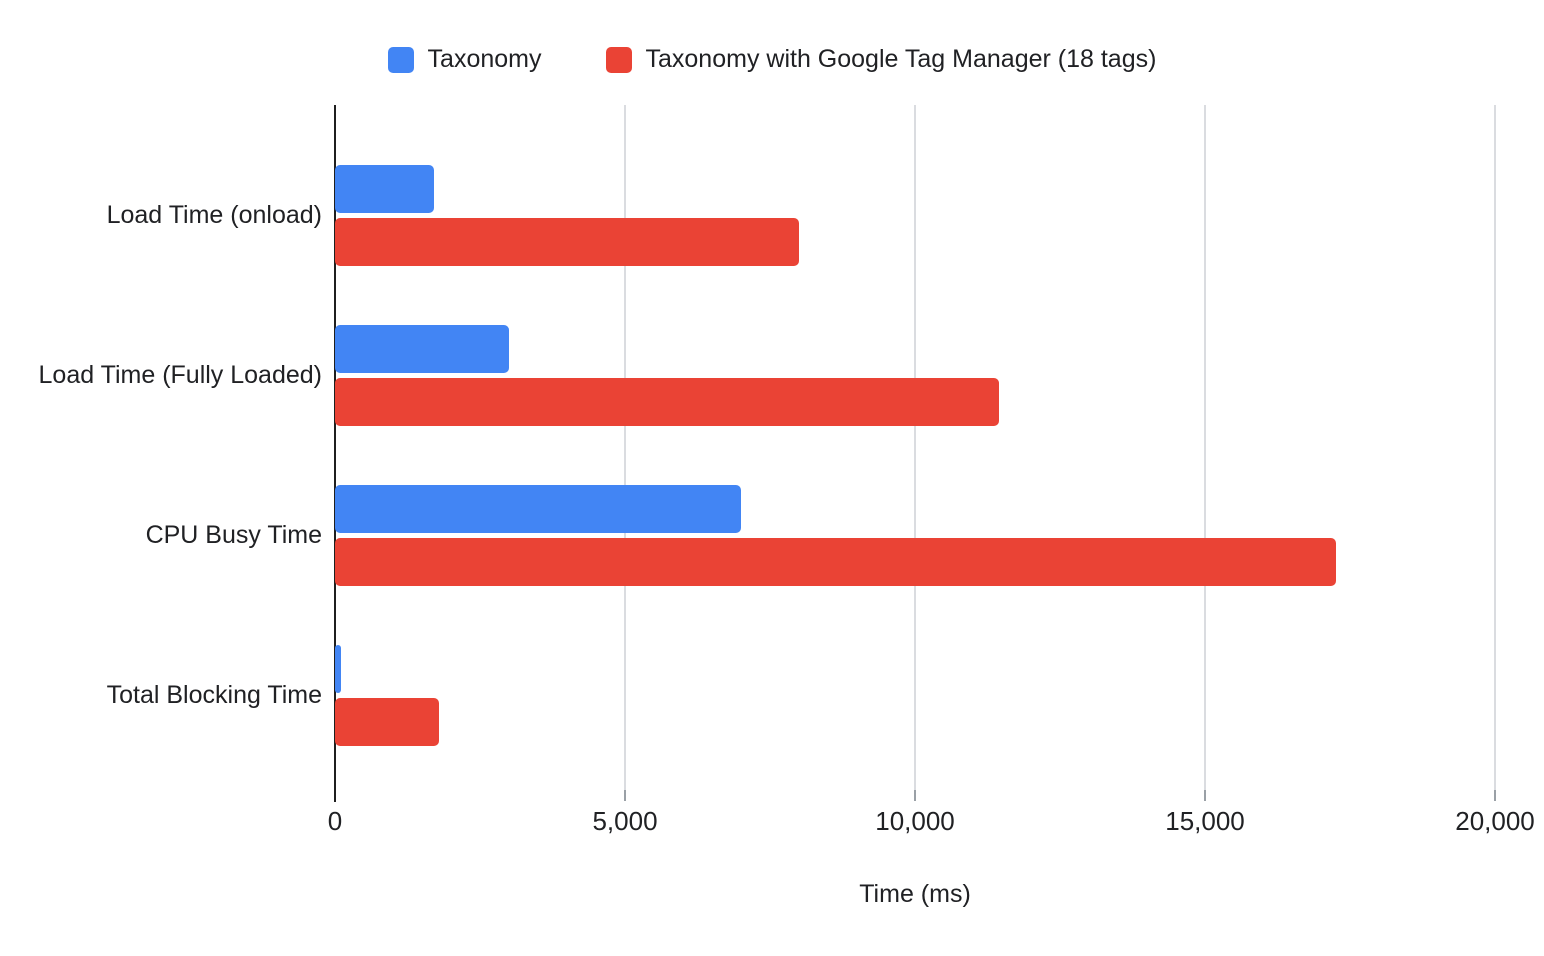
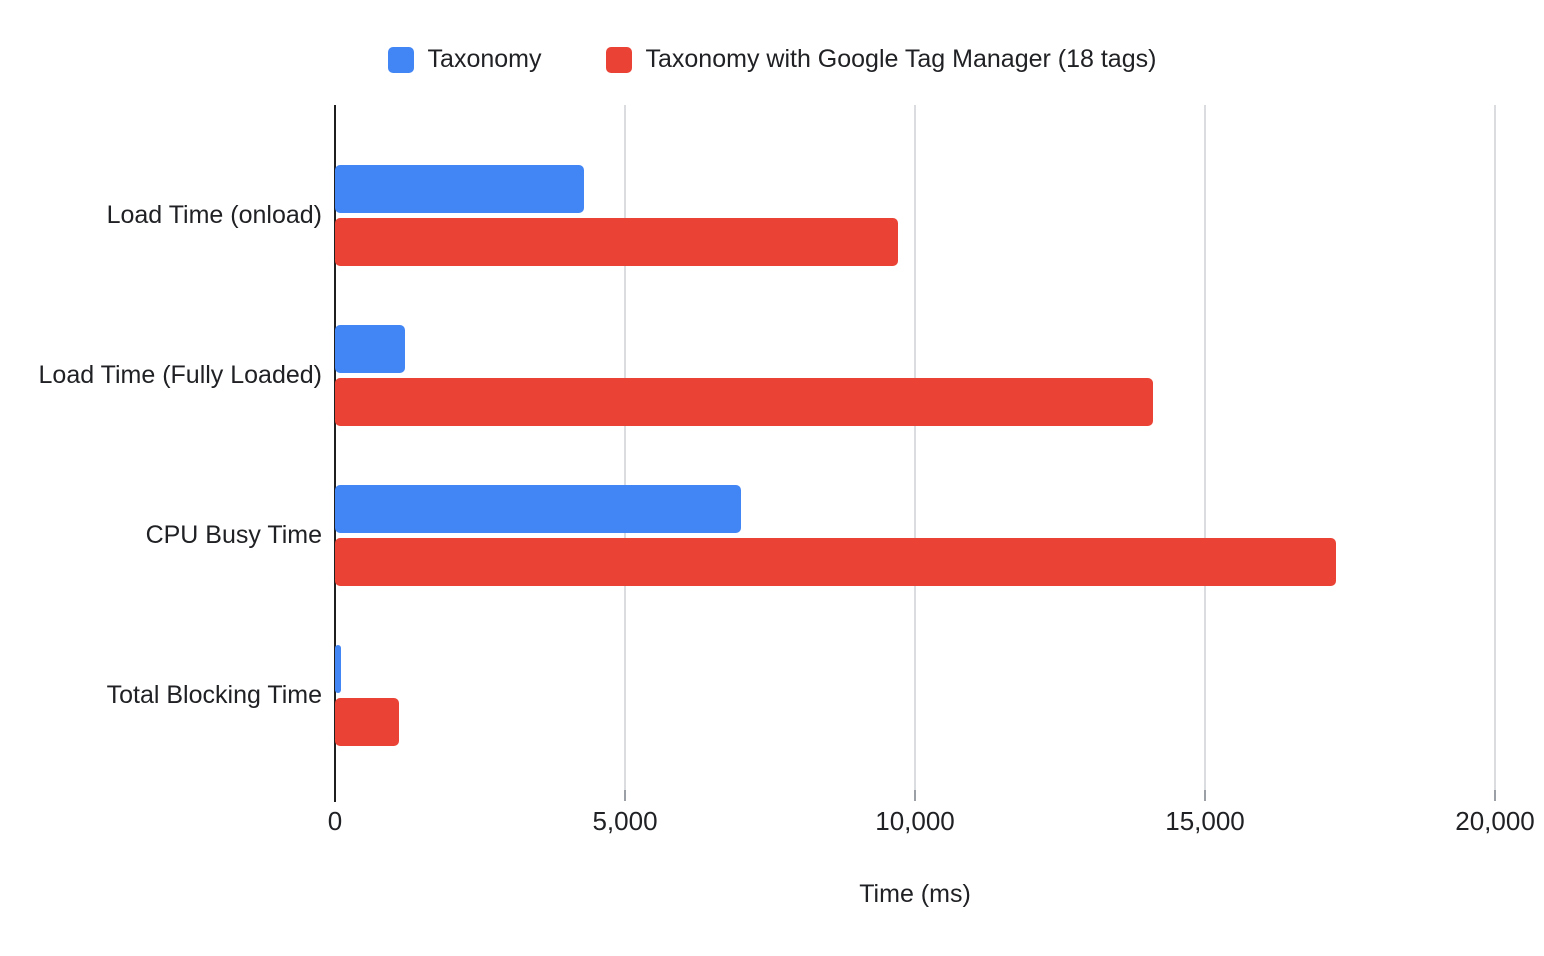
Taxonomy/Load Time (onload): 1700 -> 4300
Taxonomy with Google Tag Manager (18 tags)/Load Time (onload): 8000 -> 9700
Taxonomy/Load Time (Fully Loaded): 3000 -> 1200
Taxonomy with Google Tag Manager (18 tags)/Load Time (Fully Loaded): 11400 -> 14100
Taxonomy with Google Tag Manager (18 tags)/Total Blocking Time: 1800 -> 1100
